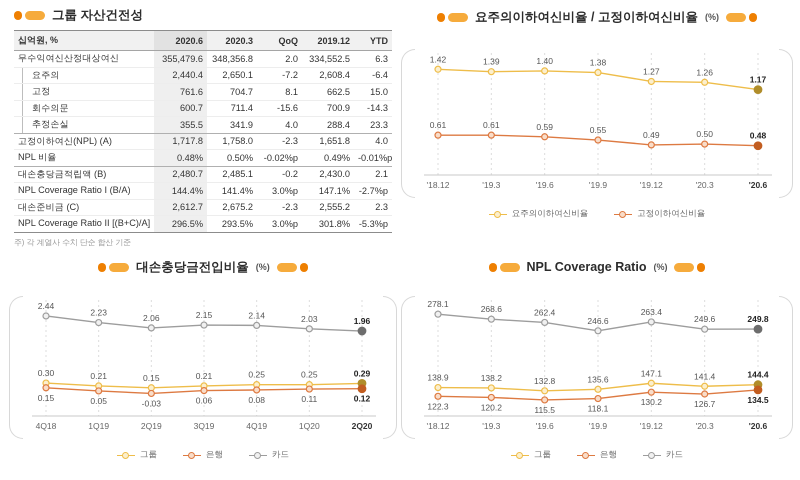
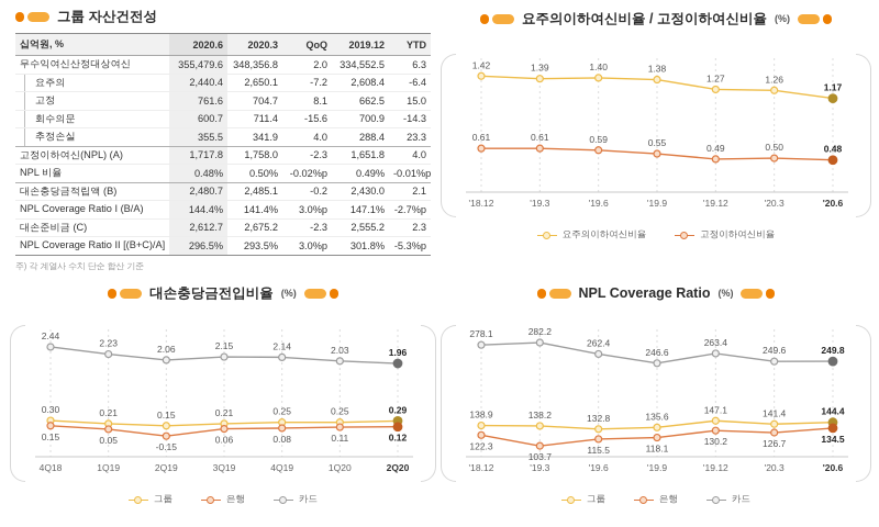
대손충당금전입비율/은행/2Q19: -0.03 -> -0.15
NPL Coverage Ratio/은행/'19.3: 120.2 -> 103.7
NPL Coverage Ratio/카드/'19.3: 268.6 -> 282.2
